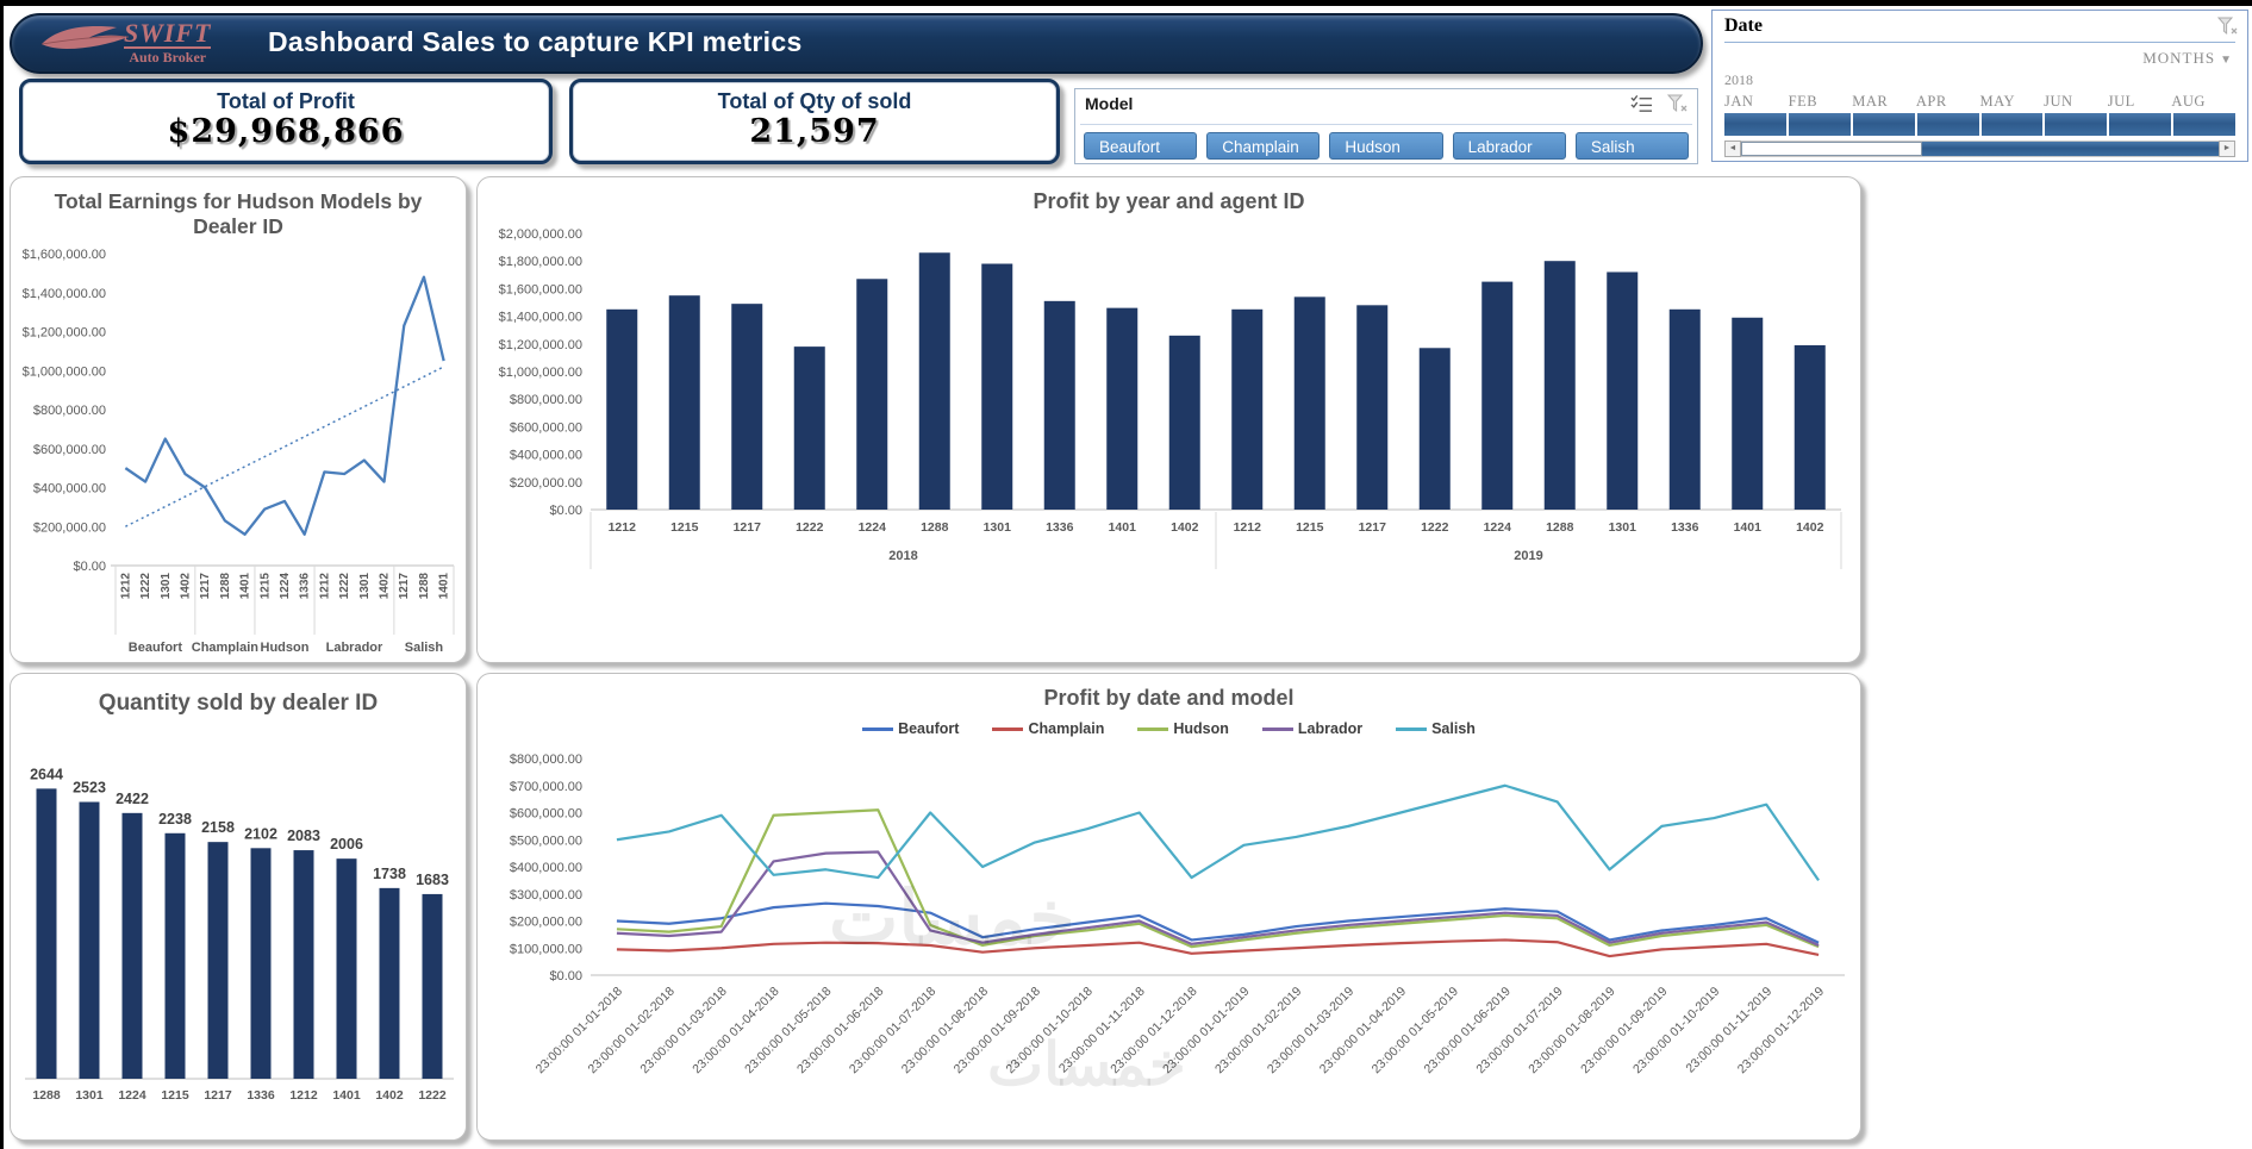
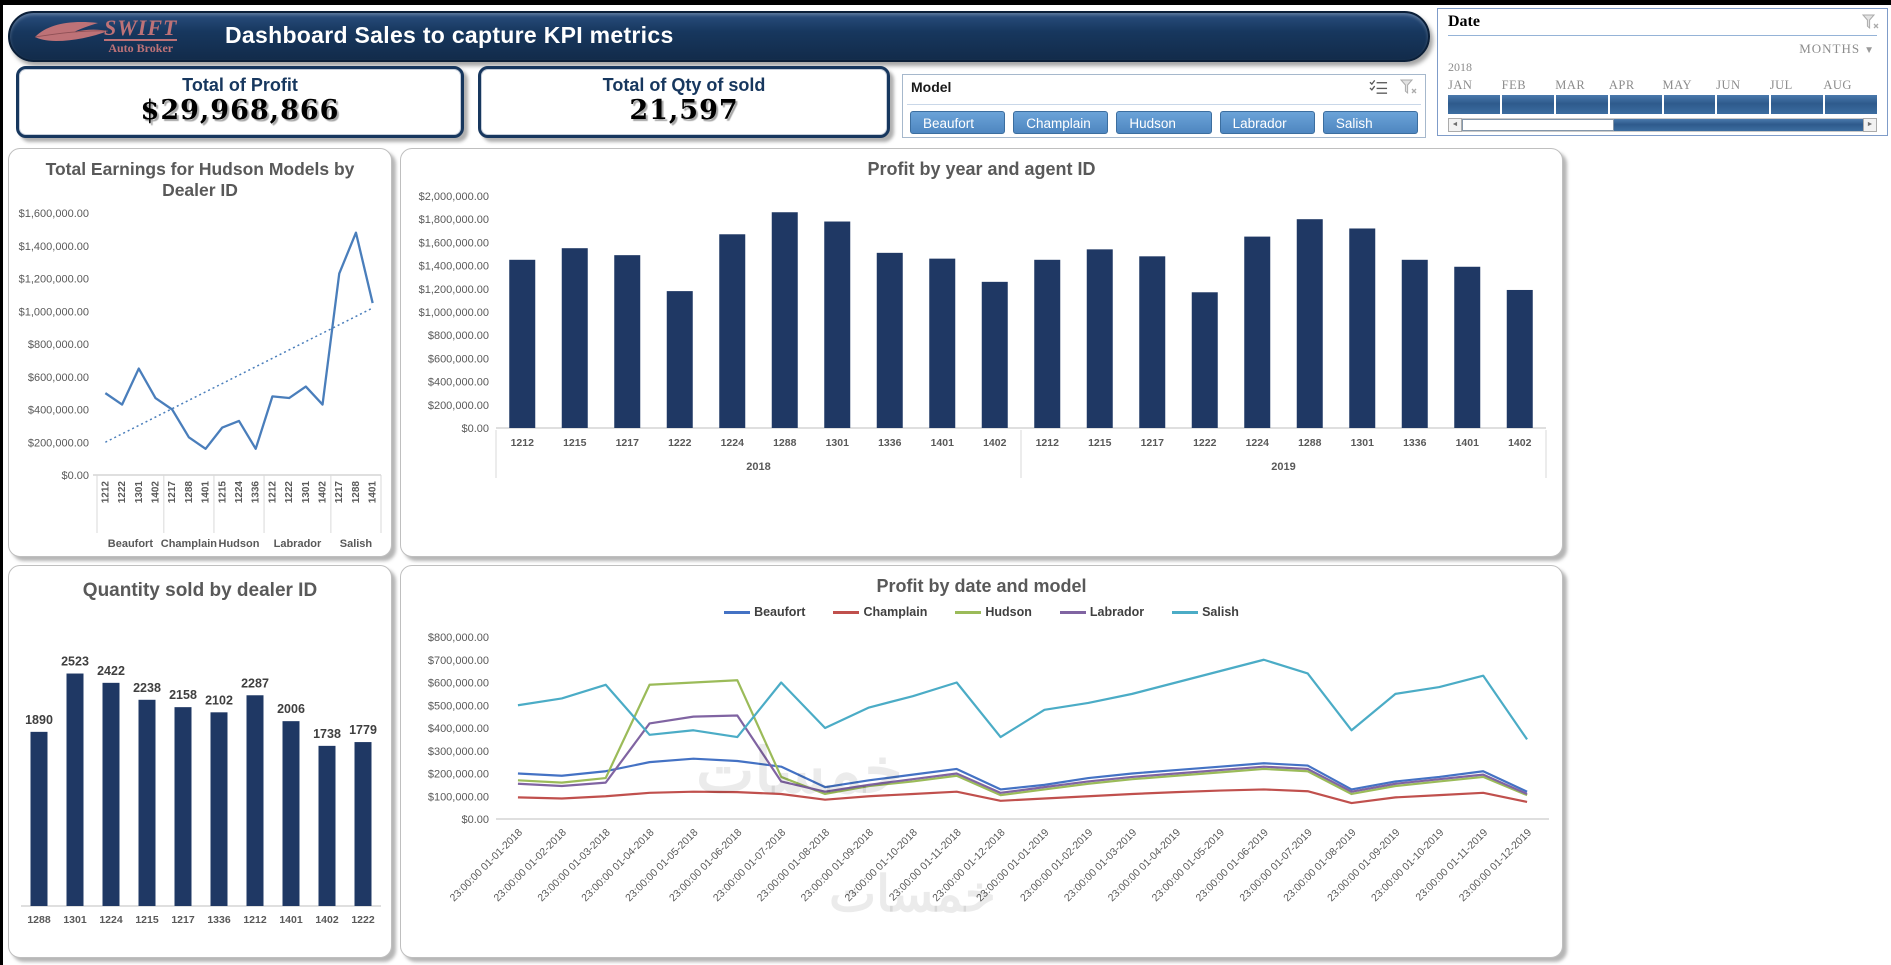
Quantity sold by dealer ID/1288: 2644 -> 1890
Quantity sold by dealer ID/1212: 2083 -> 2287
Quantity sold by dealer ID/1222: 1683 -> 1779
